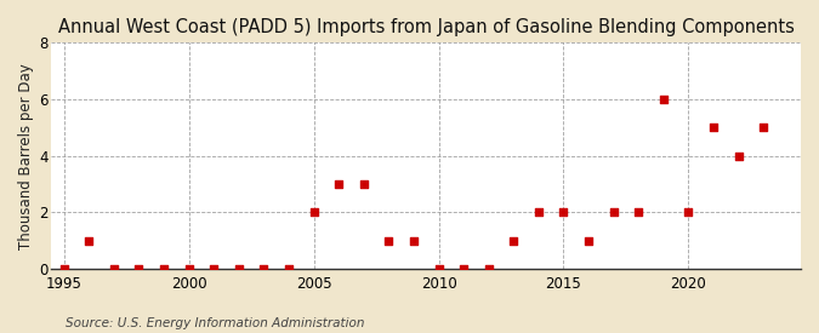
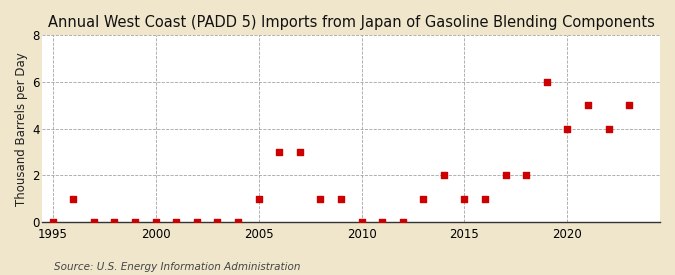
2005: 2 -> 1
2015: 2 -> 1
2020: 2 -> 4
